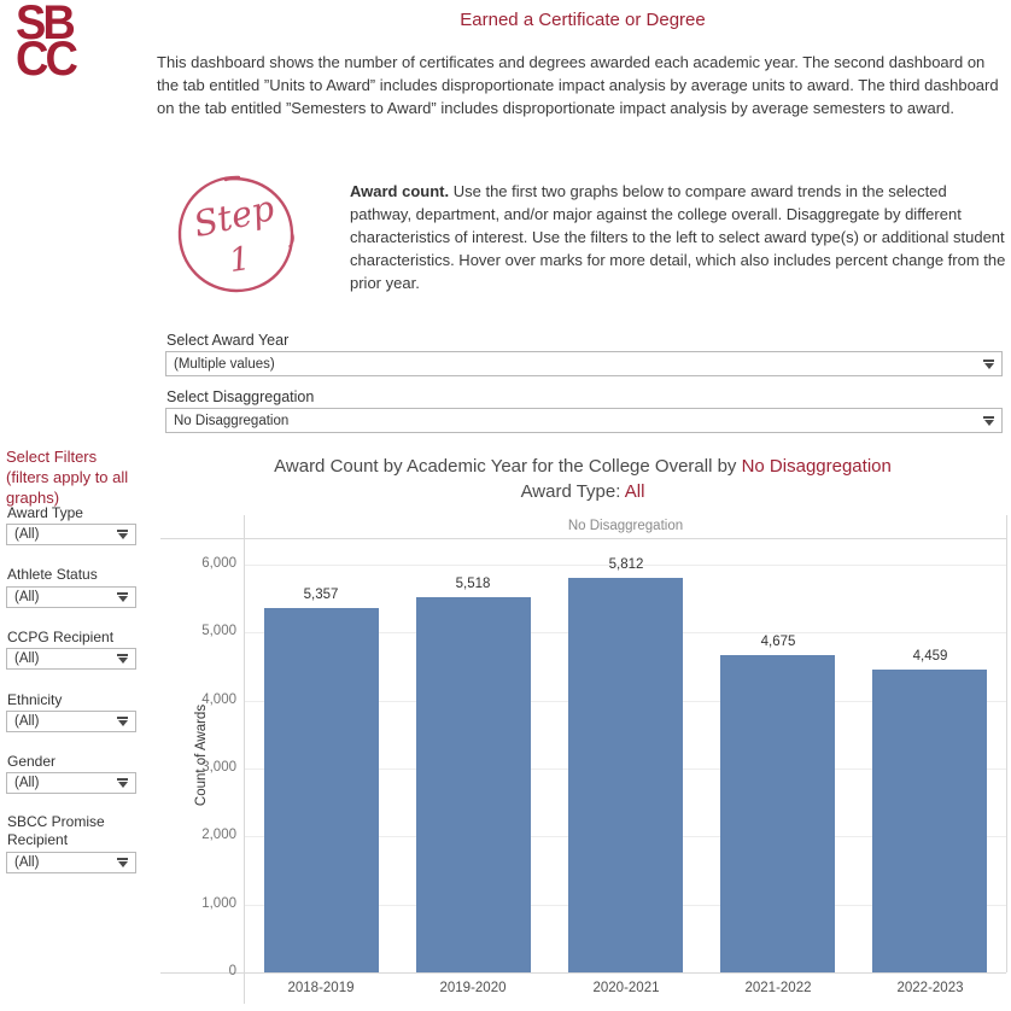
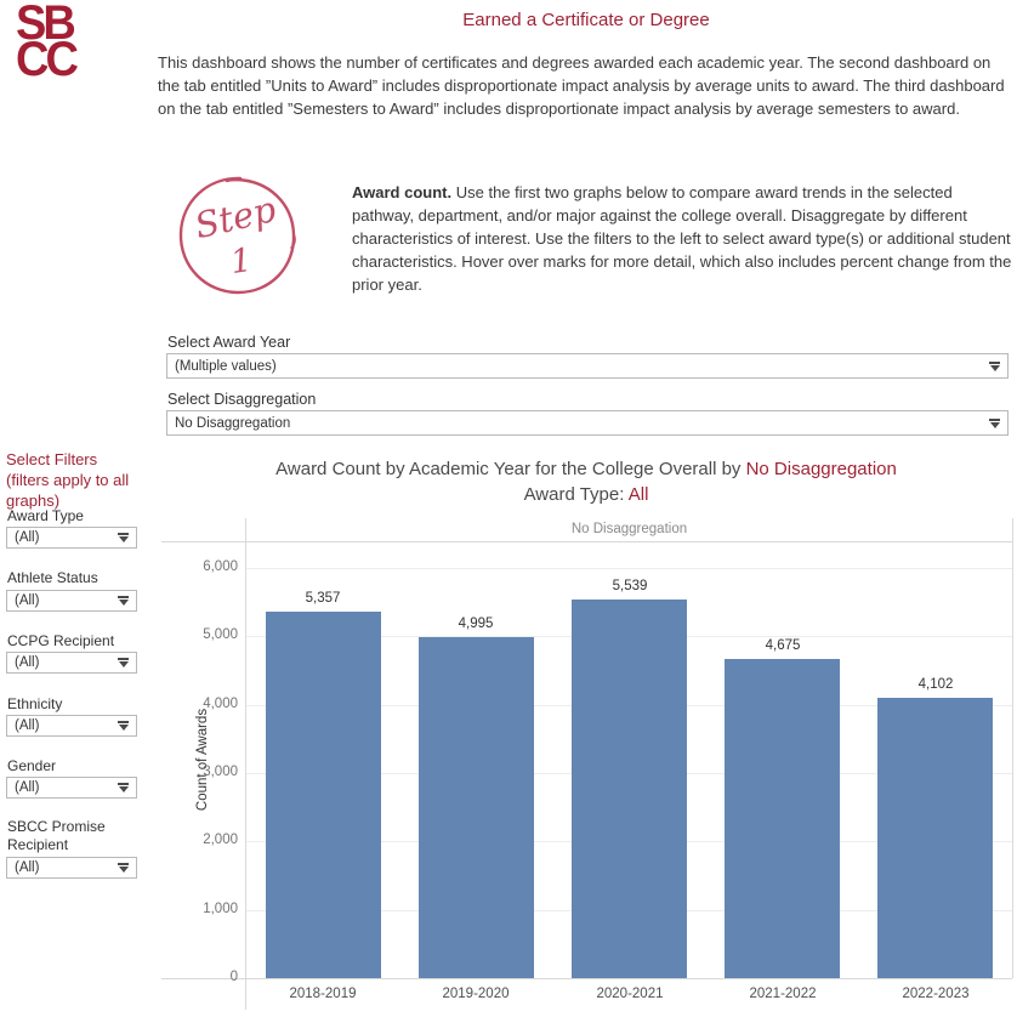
2019-2020: 5,518 -> 4,995
2020-2021: 5,812 -> 5,539
2022-2023: 4,459 -> 4,102
